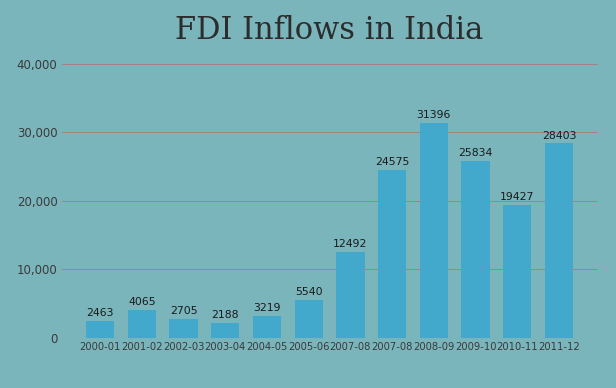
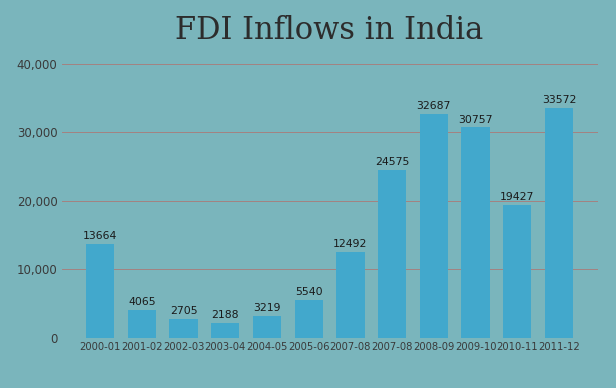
2000-01: 2463 -> 13664
2008-09: 31396 -> 32687
2009-10: 25834 -> 30757
2011-12: 28403 -> 33572
